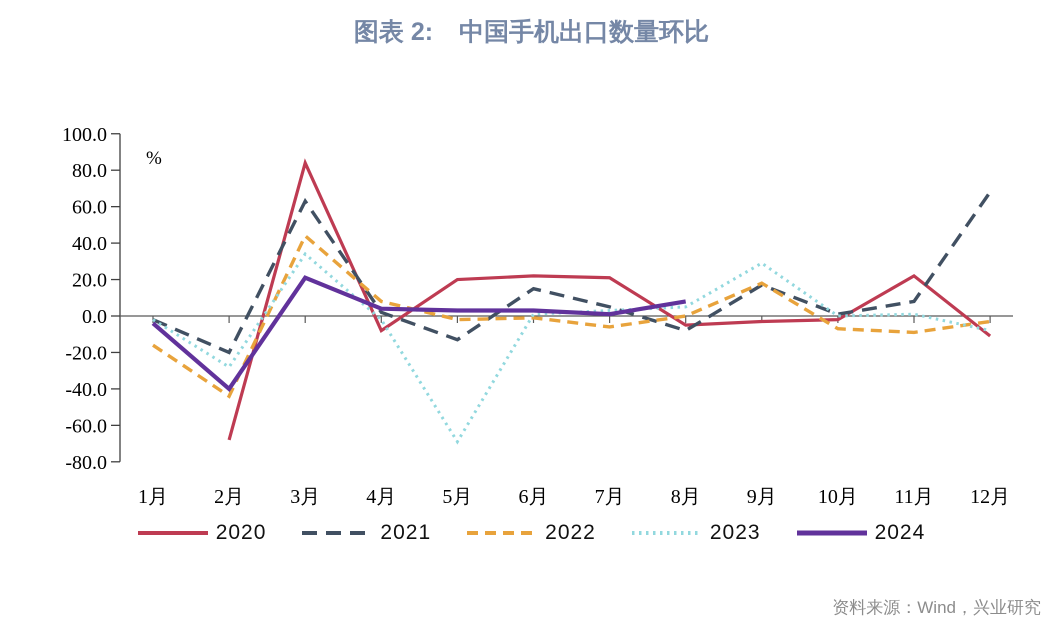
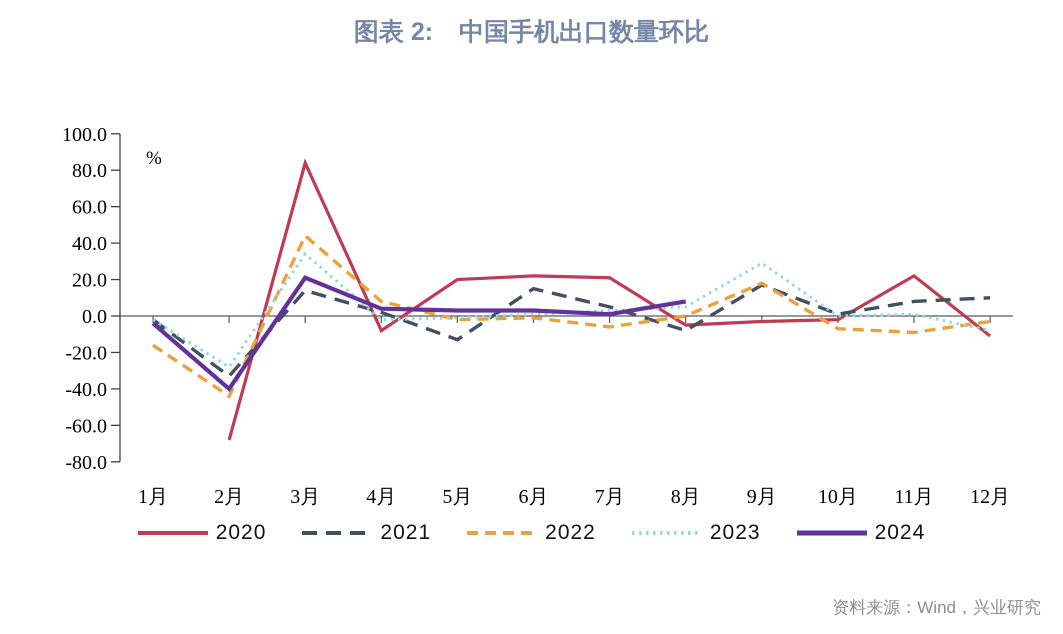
2021/2月: -20 -> -33
2021/3月: 63 -> 14
2023/5月: -69 -> -1
2021/12月: 68 -> 10
